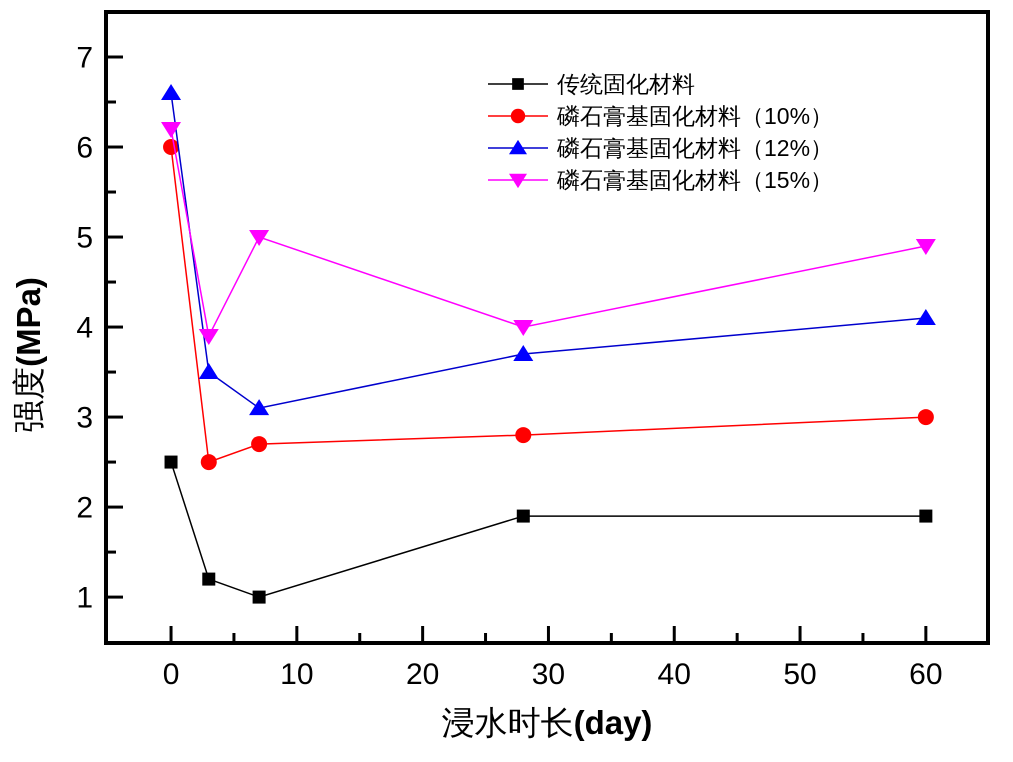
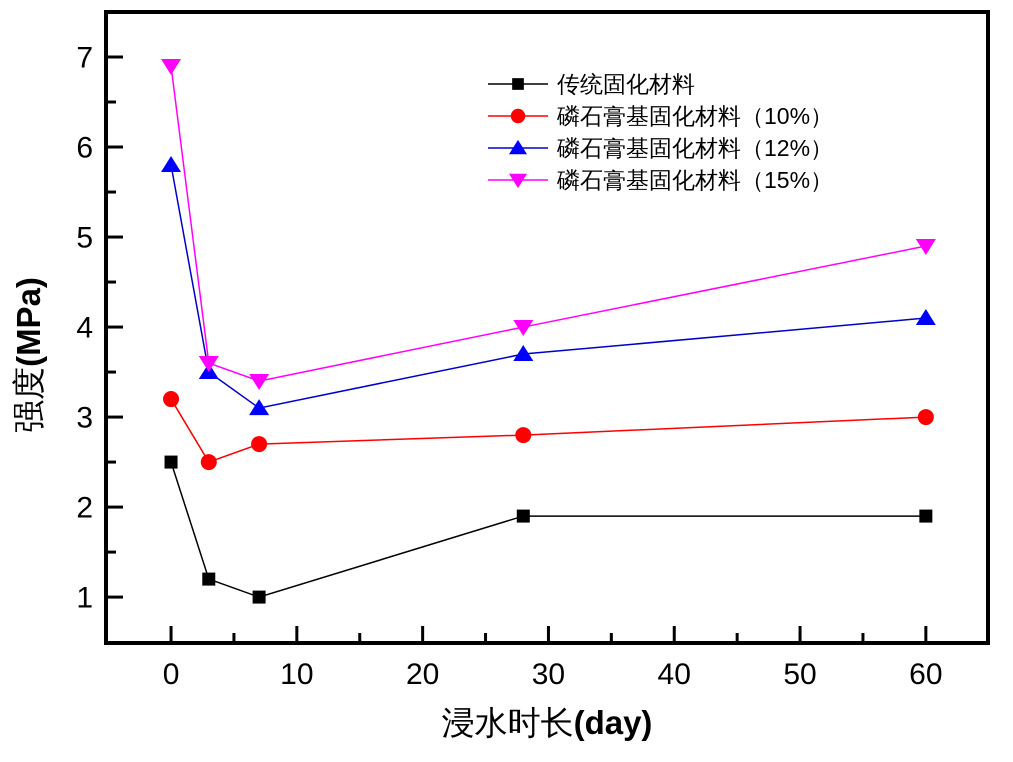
磷石膏基固化材料（10%）/0: 6.0 -> 3.2
磷石膏基固化材料（12%）/0: 6.6 -> 5.8
磷石膏基固化材料（15%）/0: 6.2 -> 6.9
磷石膏基固化材料（15%）/3: 3.9 -> 3.6
磷石膏基固化材料（15%）/7: 5.0 -> 3.4
